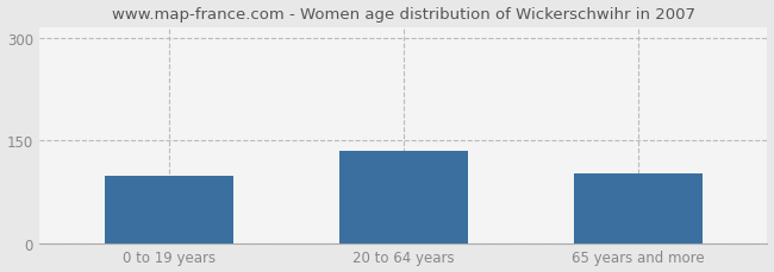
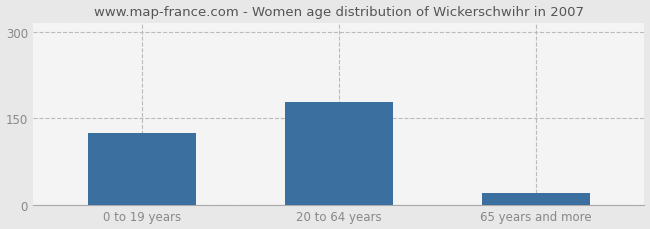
0 to 19 years: 98 -> 124
20 to 64 years: 134 -> 178
65 years and more: 102 -> 20
